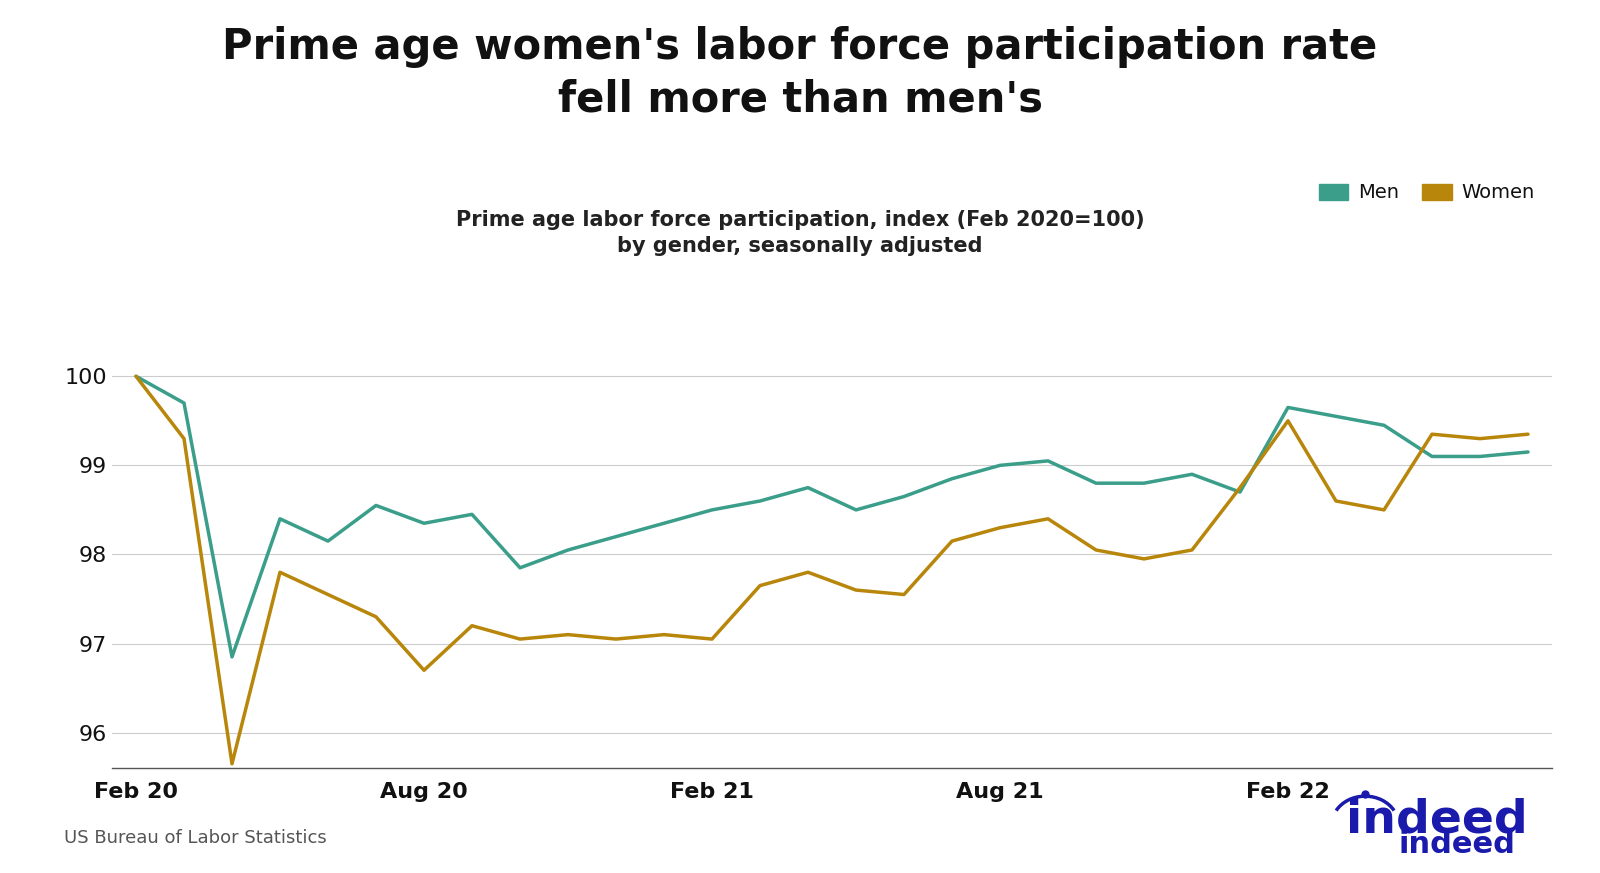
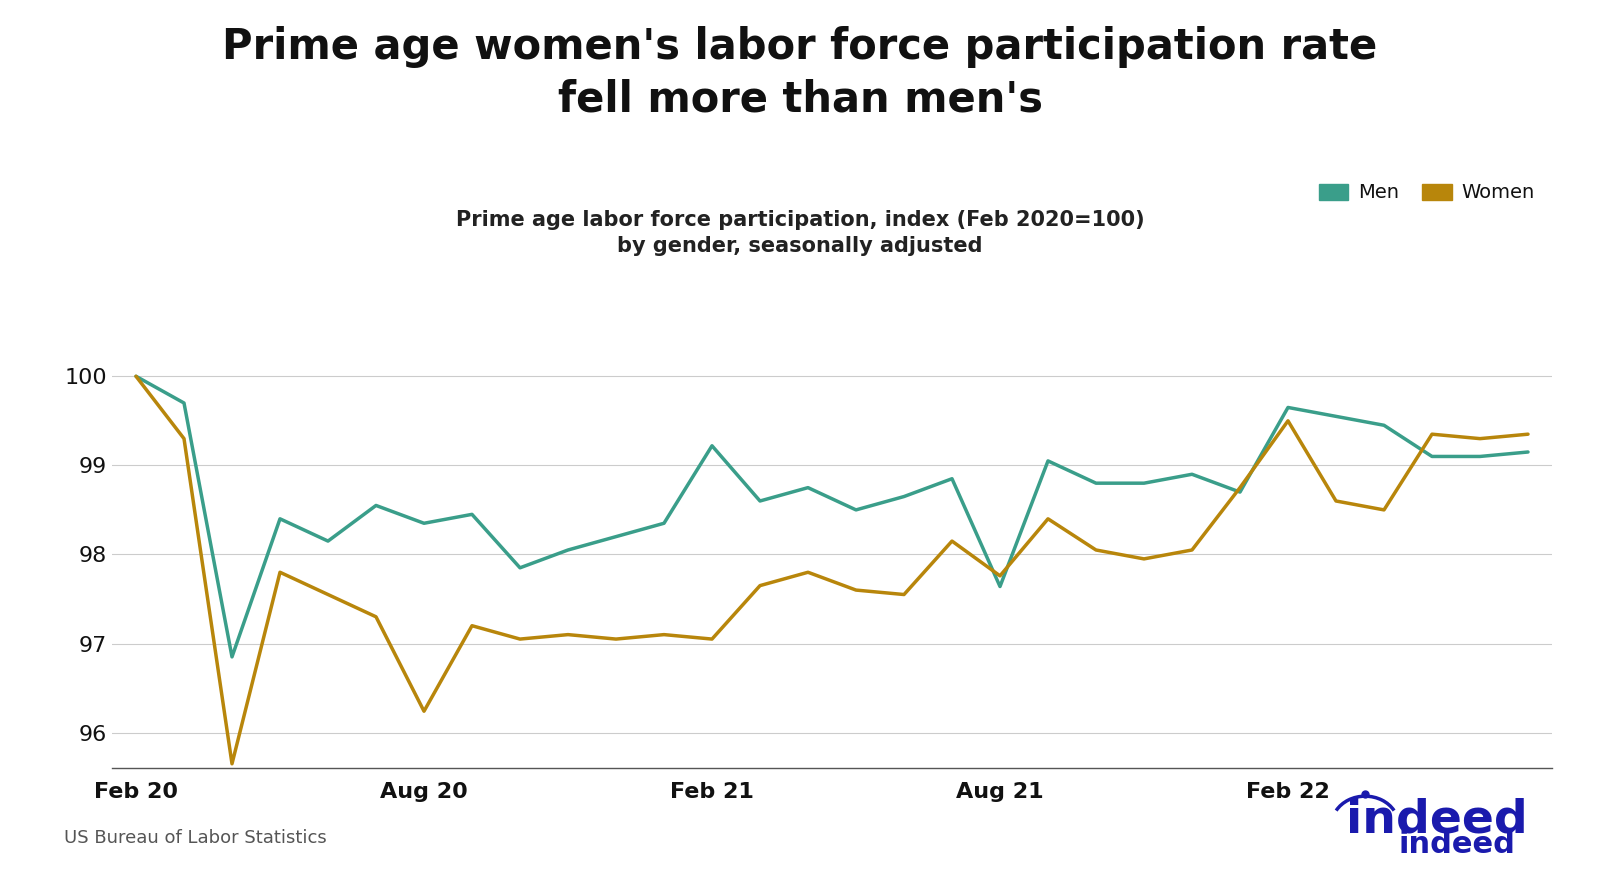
Women/Aug 20: 96.70 -> 96.24
Men/Feb 21: 98.50 -> 99.22
Men/Aug 21: 99.00 -> 97.64
Women/Aug 21: 98.30 -> 97.76
